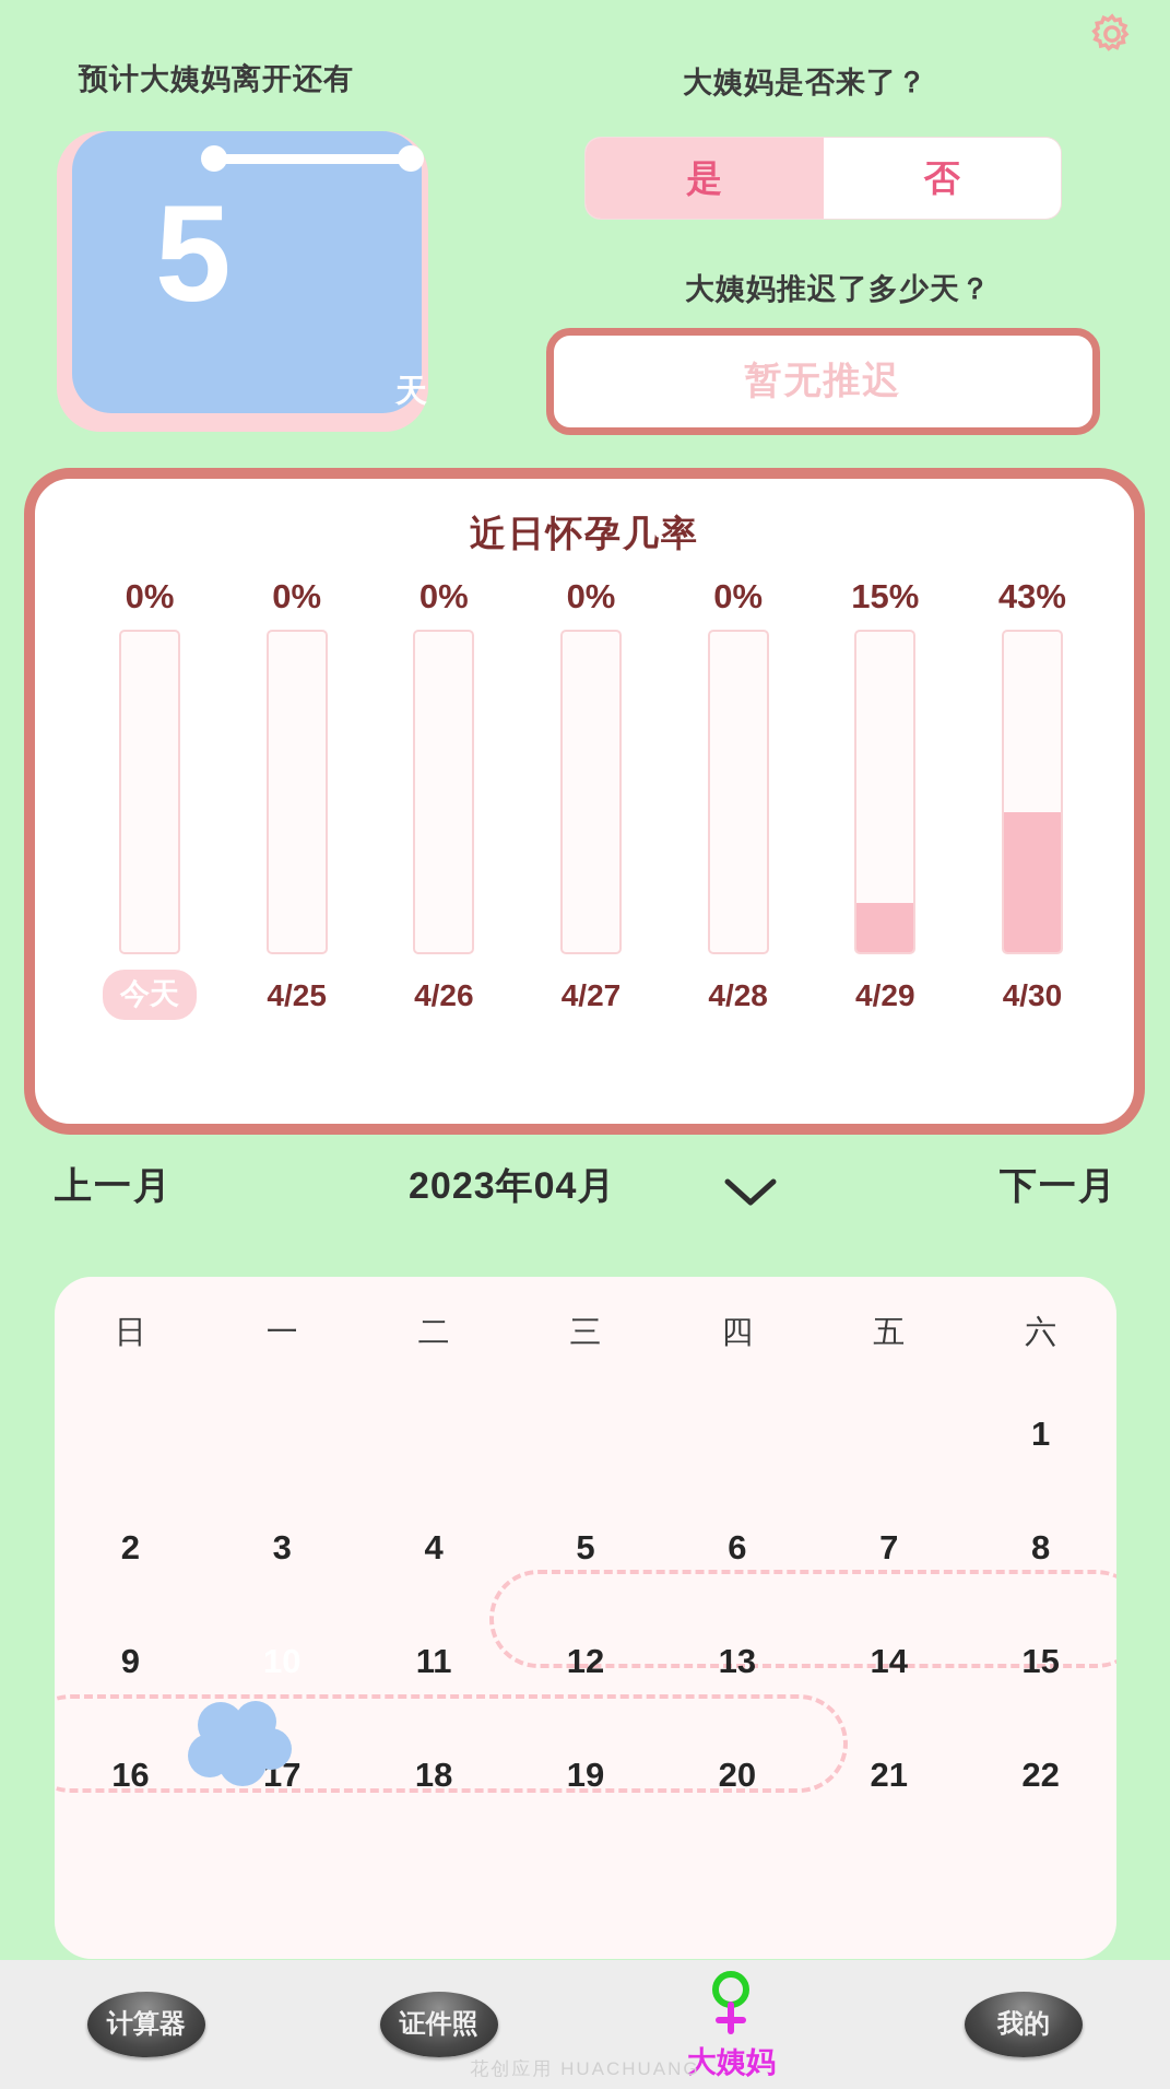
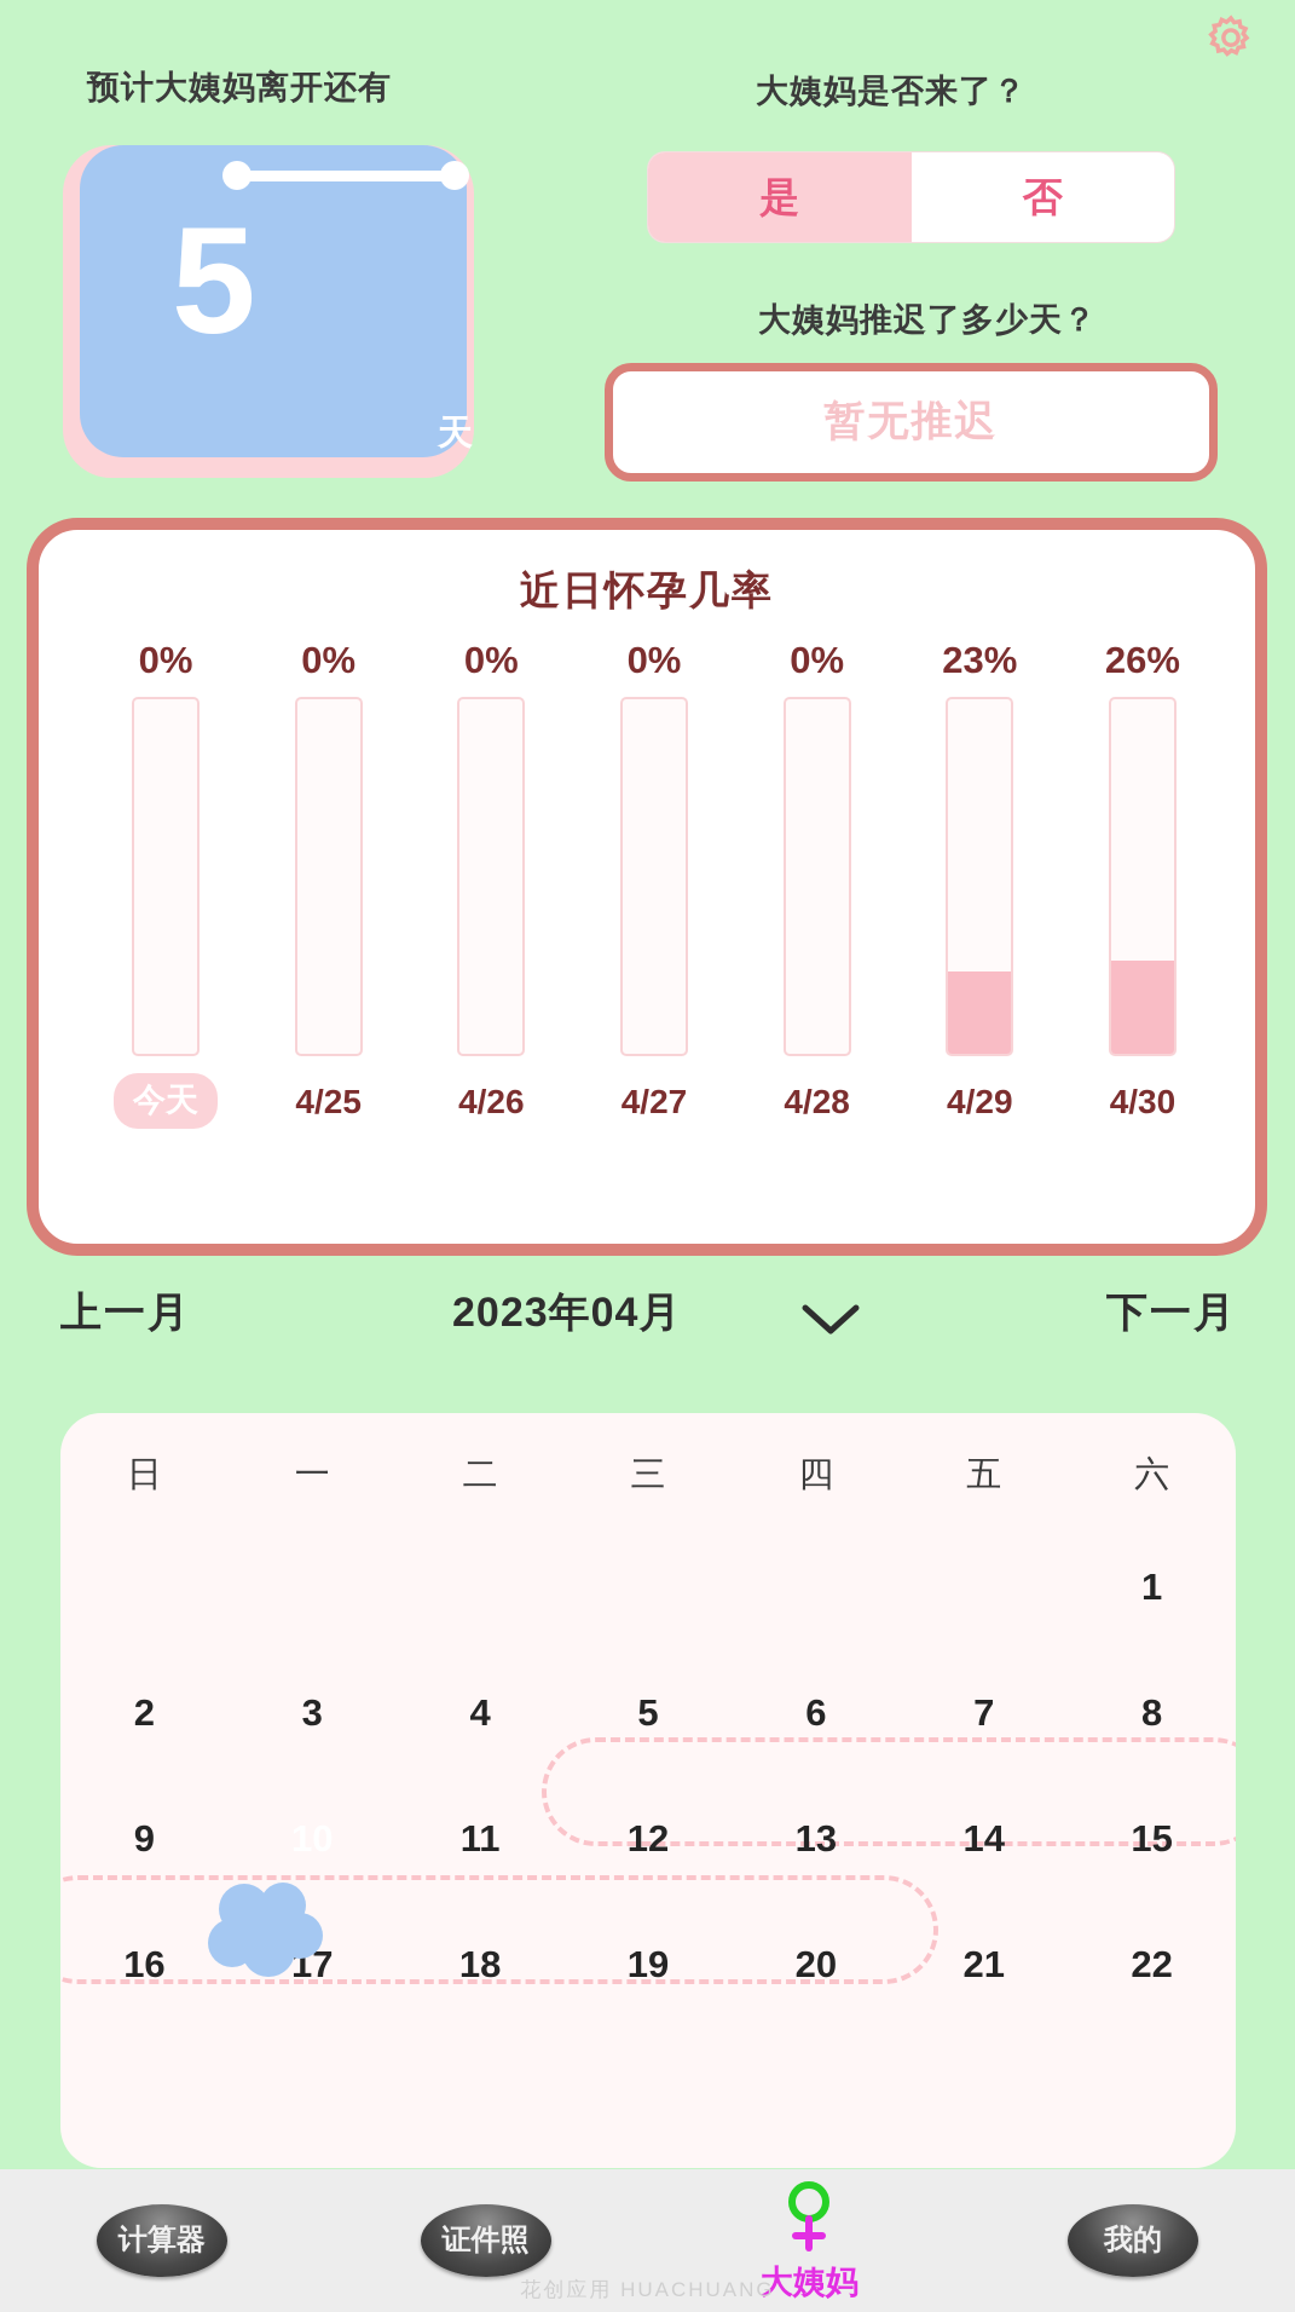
4/29: 15% -> 23%
4/30: 43% -> 26%
